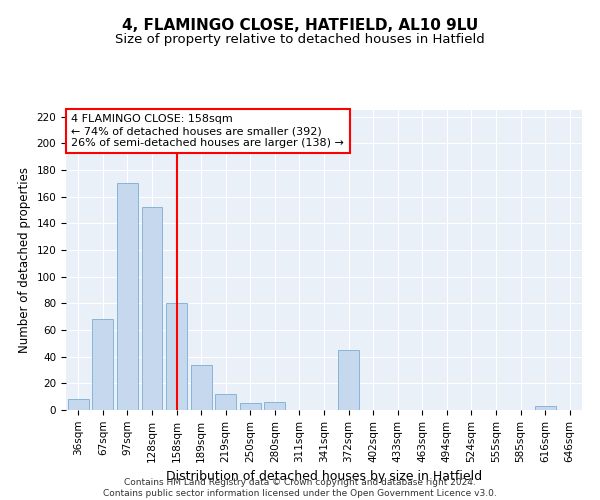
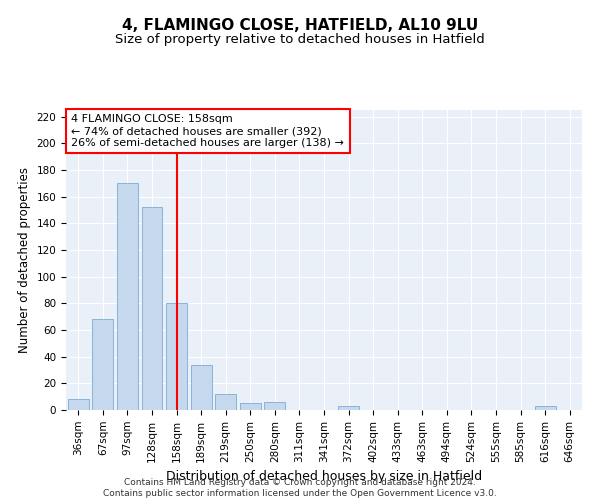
372sqm: 45 -> 3
